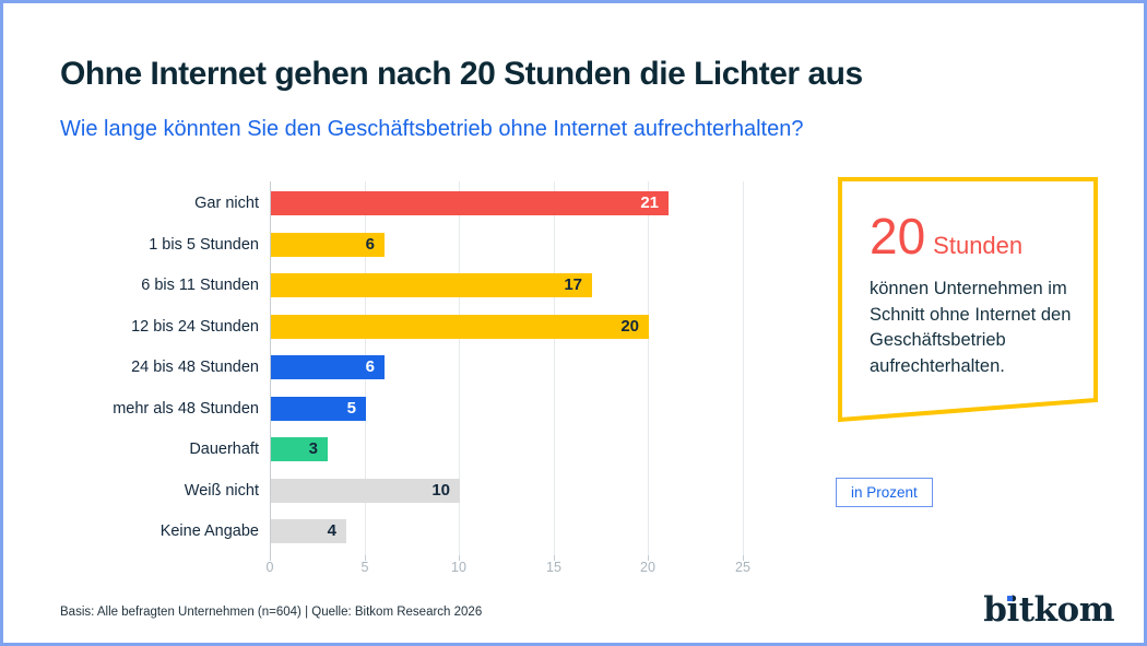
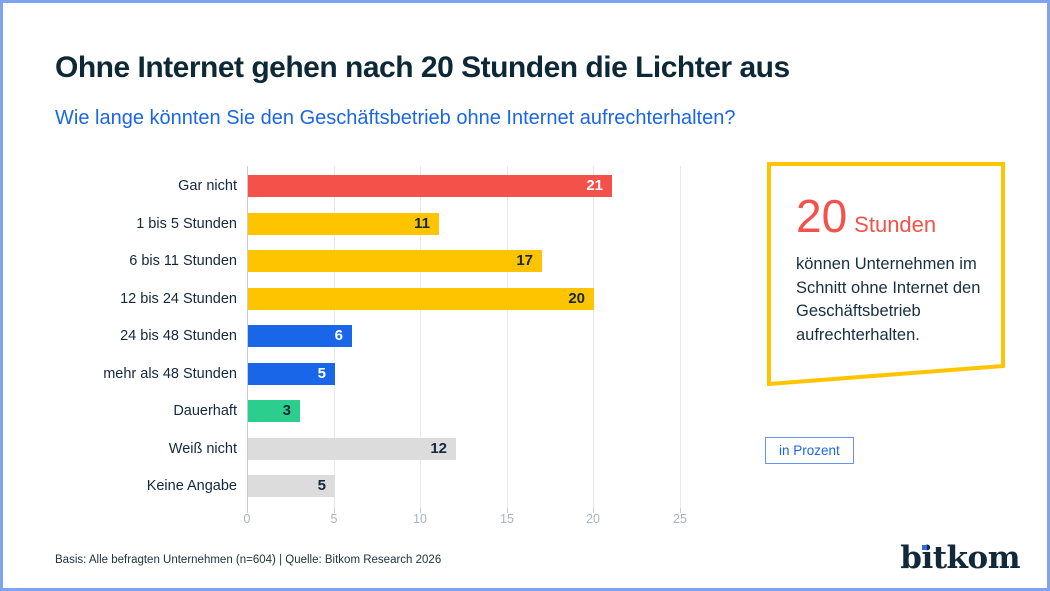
1 bis 5 Stunden: 6 -> 11
Weiß nicht: 10 -> 12
Keine Angabe: 4 -> 5
